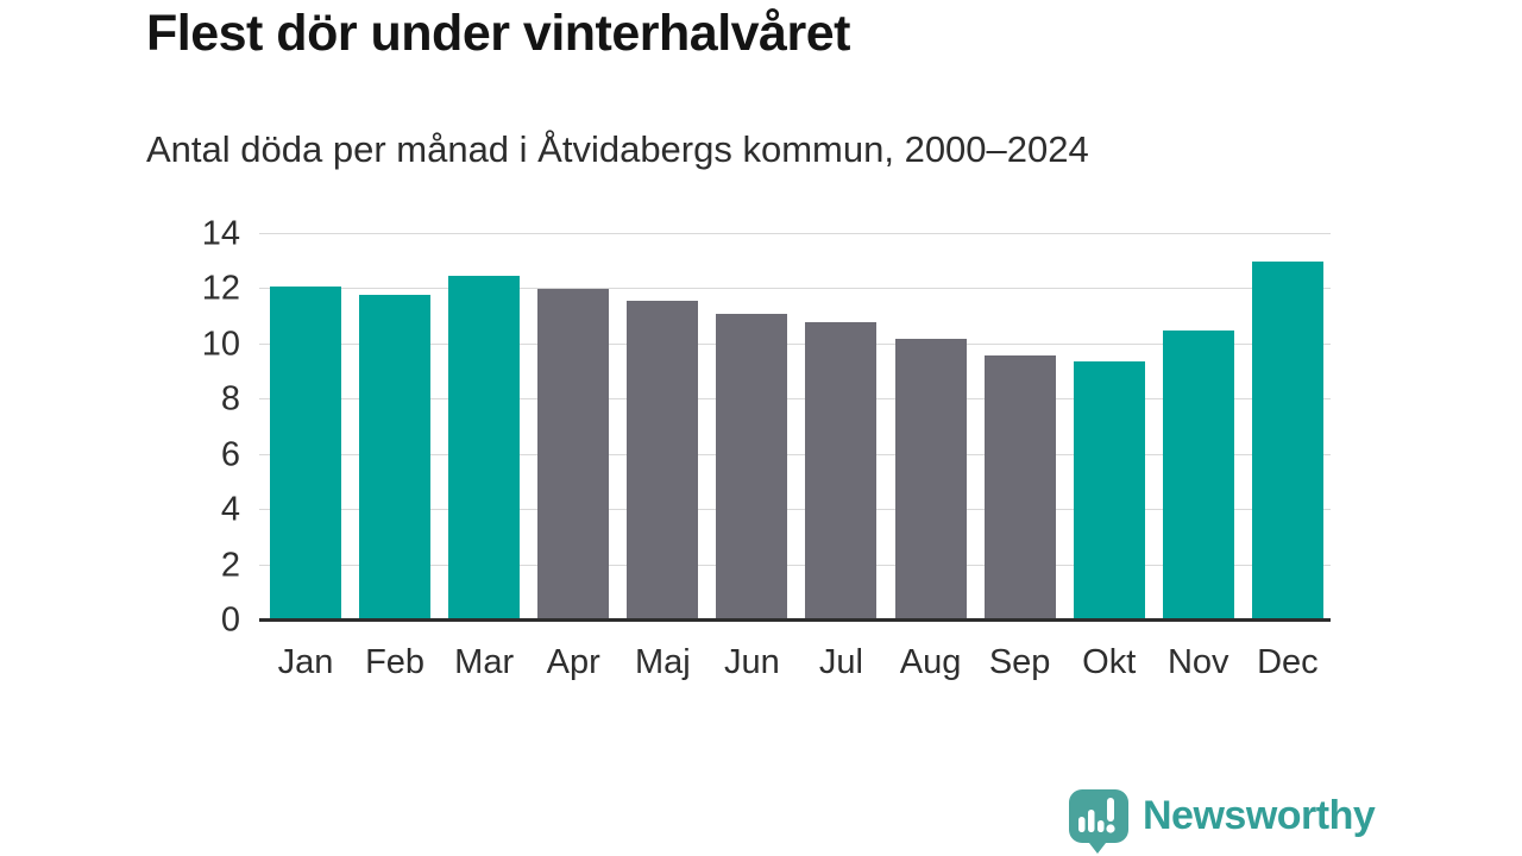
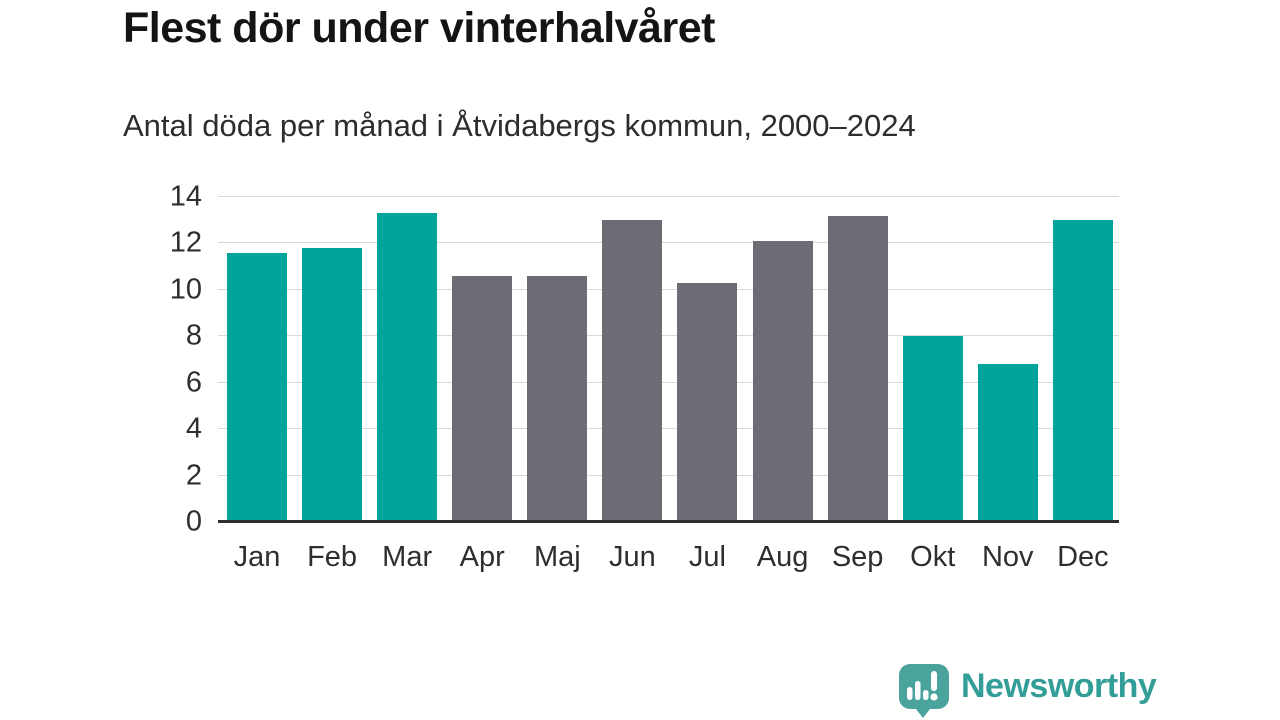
Jan: 12.1 -> 11.6
Mar: 12.5 -> 13.3
Apr: 12.0 -> 10.6
Maj: 11.6 -> 10.6
Jun: 11.1 -> 13.0
Jul: 10.8 -> 10.3
Aug: 10.2 -> 12.1
Sep: 9.6 -> 13.2
Okt: 9.4 -> 8.0
Nov: 10.5 -> 6.8
